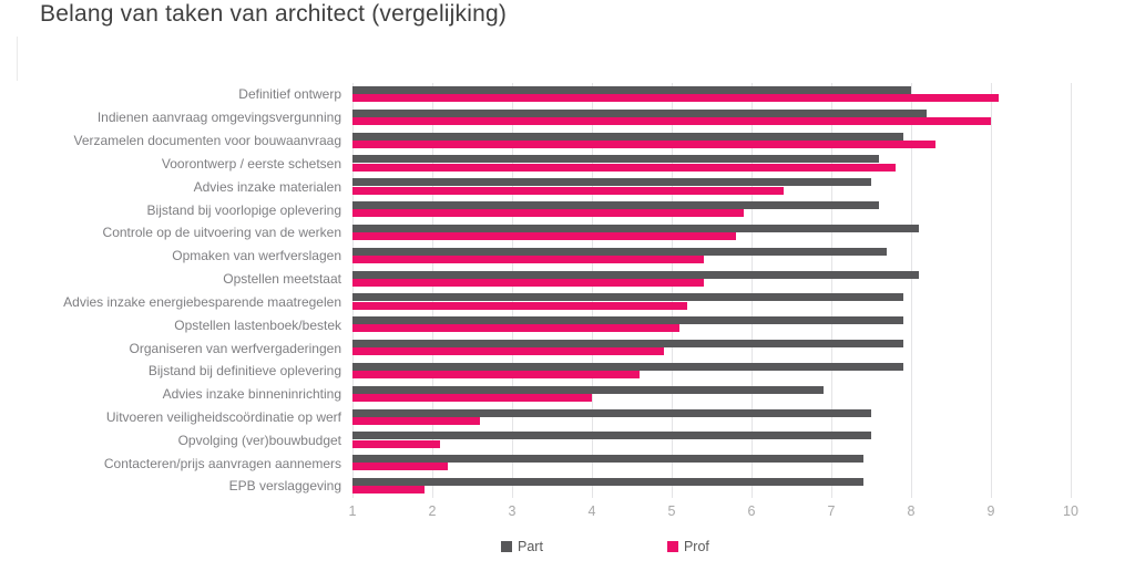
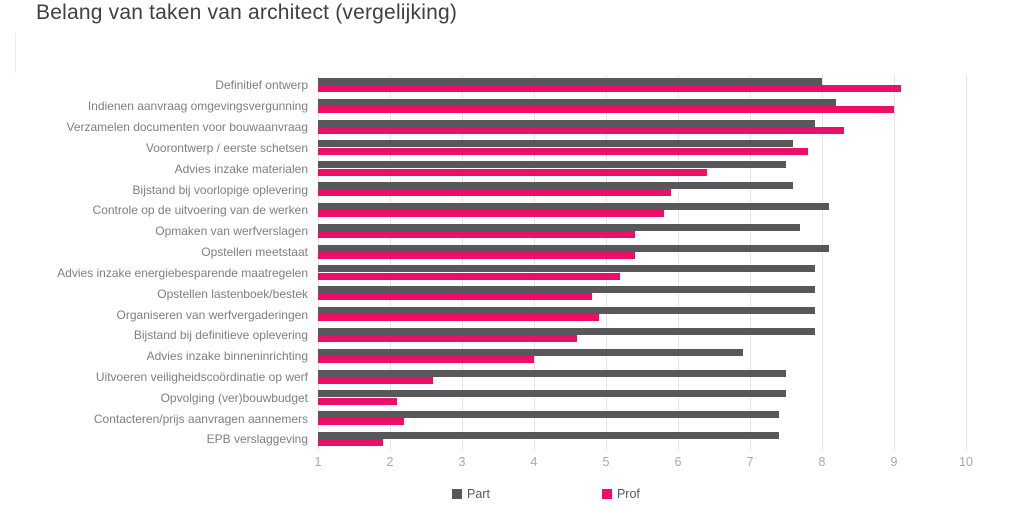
Prof/Opstellen lastenboek/bestek: 5.1 -> 4.8
